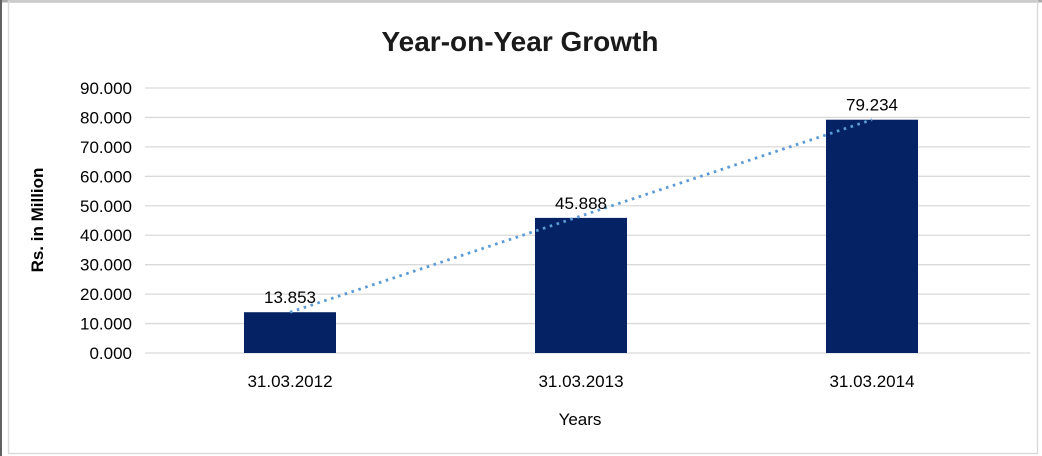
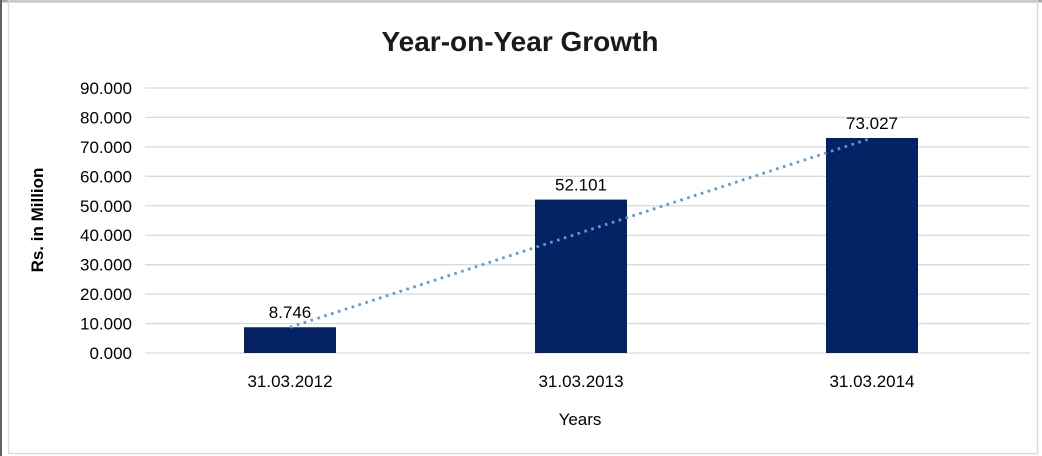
31.03.2012: 13.853 -> 8.746
31.03.2013: 45.888 -> 52.101
31.03.2014: 79.234 -> 73.027
